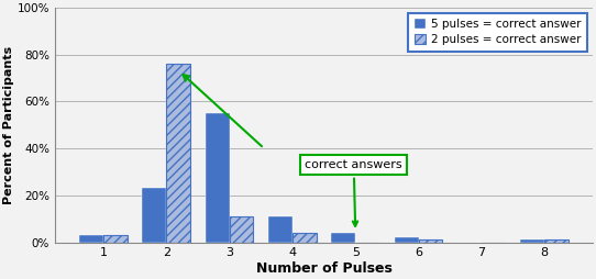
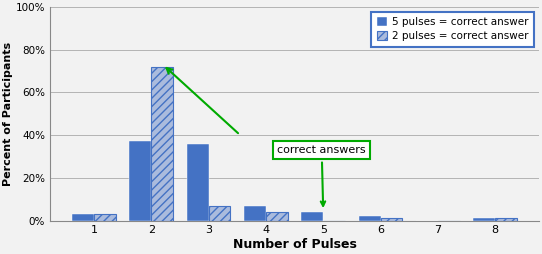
5 pulses = correct answer/2: 23% -> 37%
2 pulses = correct answer/2: 76% -> 72%
5 pulses = correct answer/3: 55% -> 36%
2 pulses = correct answer/3: 11% -> 7%
5 pulses = correct answer/4: 11% -> 7%
